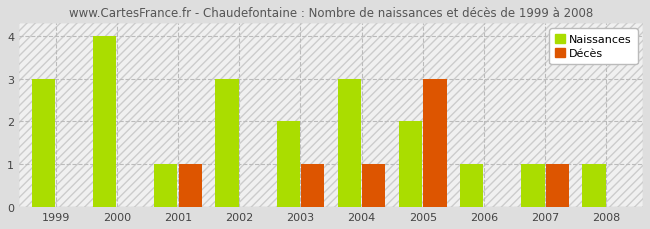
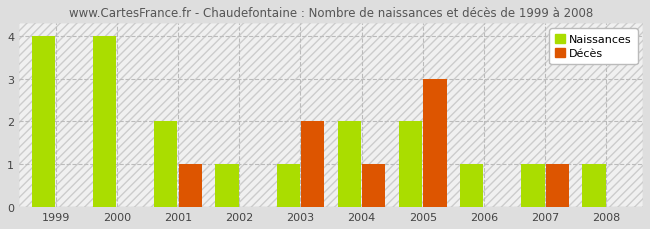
Naissances/1999: 3 -> 4
Naissances/2001: 1 -> 2
Naissances/2002: 3 -> 1
Naissances/2003: 2 -> 1
Décès/2003: 1 -> 2
Naissances/2004: 3 -> 2
